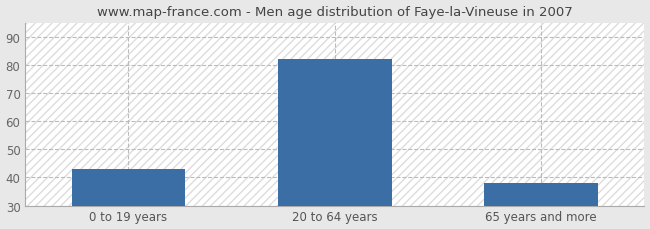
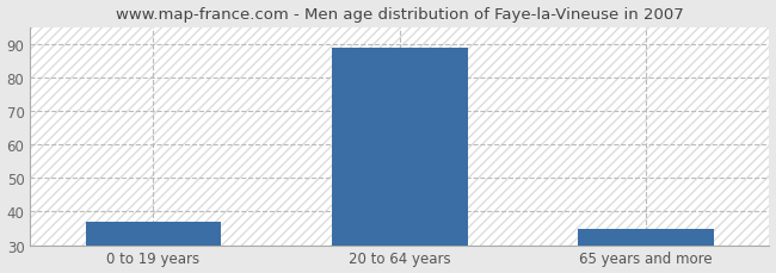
0 to 19 years: 43 -> 37
20 to 64 years: 82 -> 89
65 years and more: 38 -> 35
